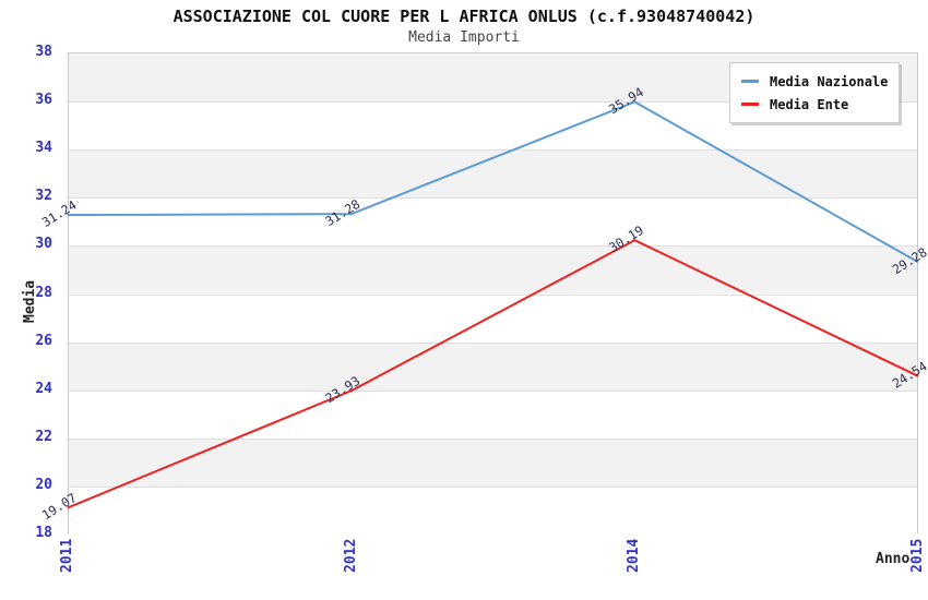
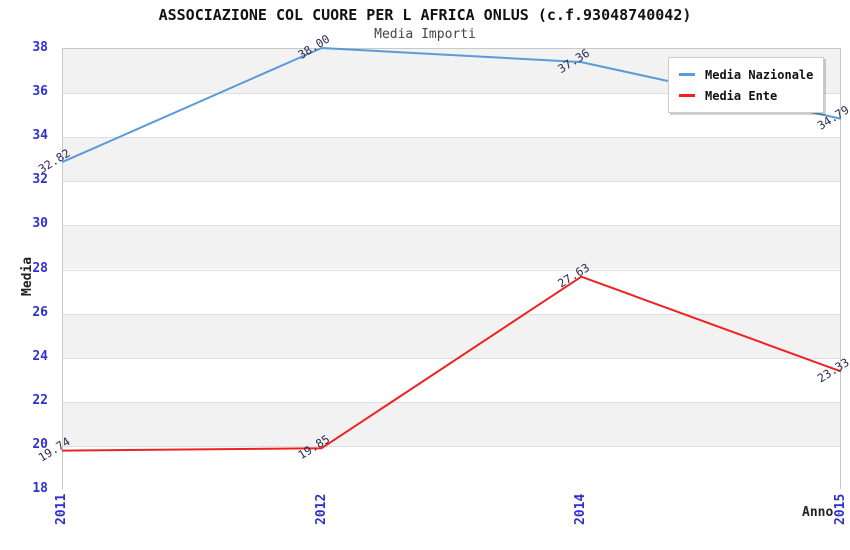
Media Nazionale/2011: 31.24 -> 32.82
Media Ente/2011: 19.07 -> 19.74
Media Nazionale/2012: 31.28 -> 38.00
Media Ente/2012: 23.93 -> 19.85
Media Nazionale/2014: 35.94 -> 37.36
Media Ente/2014: 30.19 -> 27.63
Media Nazionale/2015: 29.28 -> 34.79
Media Ente/2015: 24.54 -> 23.33
